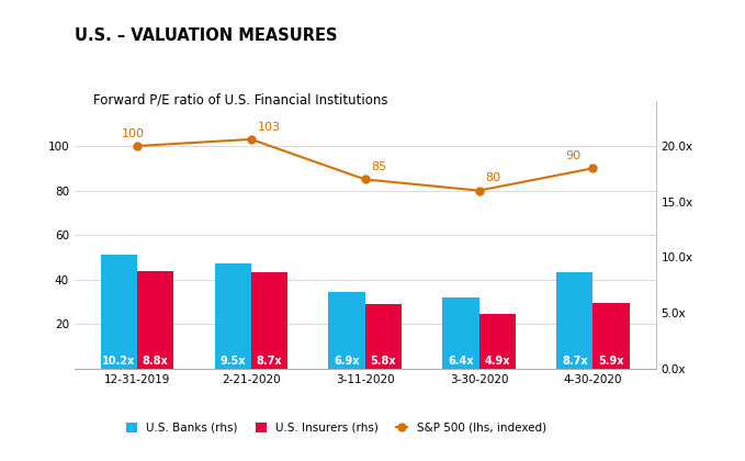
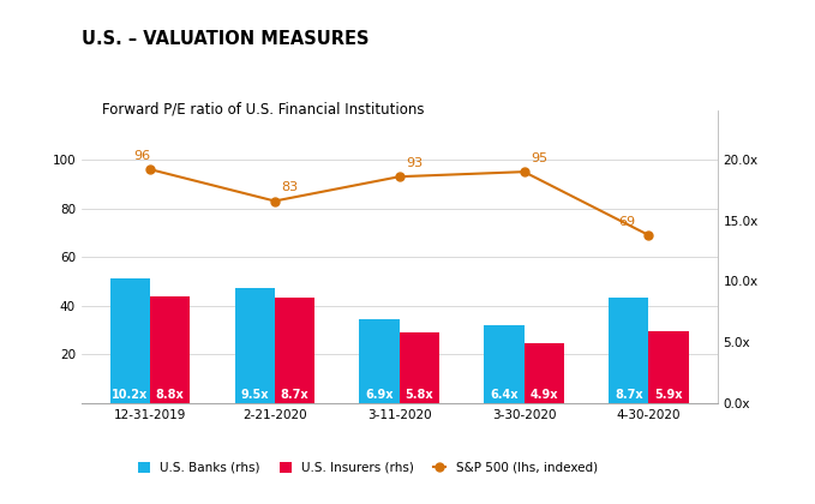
S&P 500 (lhs, indexed)/12-31-2019: 100 -> 96
S&P 500 (lhs, indexed)/2-21-2020: 103 -> 83
S&P 500 (lhs, indexed)/3-11-2020: 85 -> 93
S&P 500 (lhs, indexed)/3-30-2020: 80 -> 95
S&P 500 (lhs, indexed)/4-30-2020: 90 -> 69
